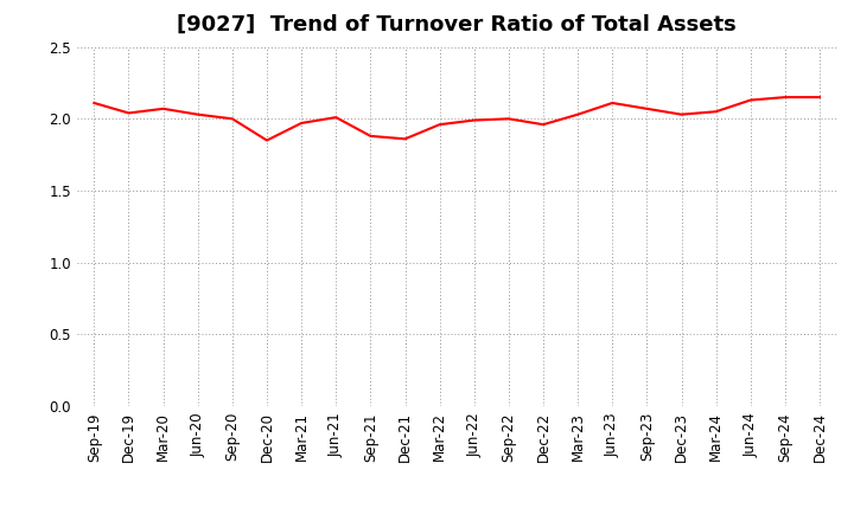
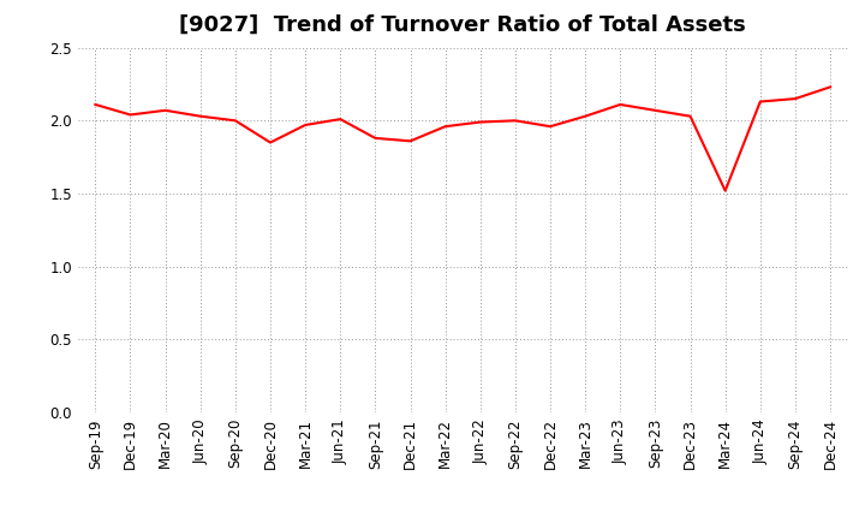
Mar-24: 2.05 -> 1.52
Dec-24: 2.15 -> 2.23
